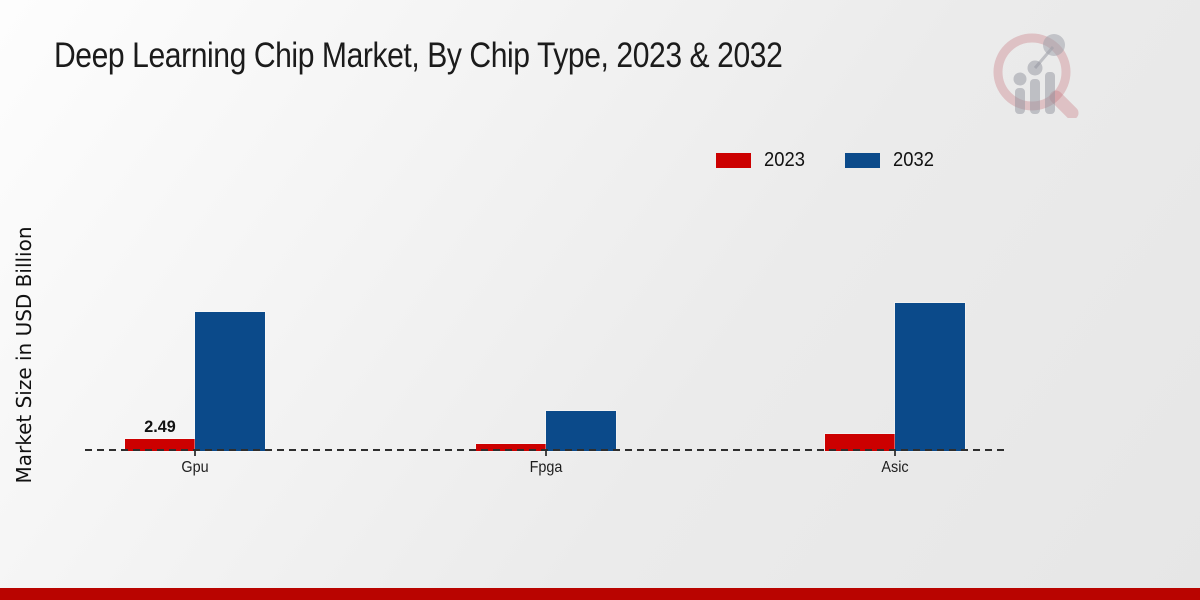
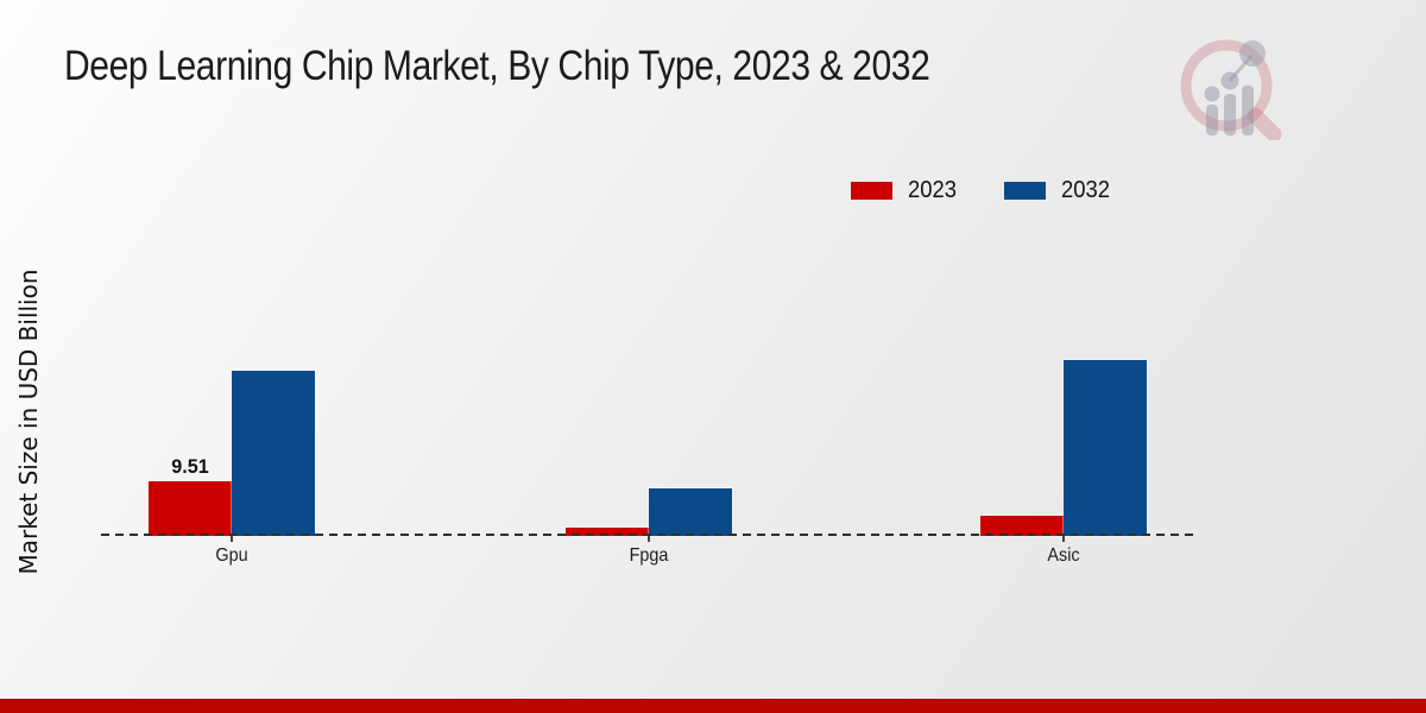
2023/Gpu: 2.49 -> 9.51
